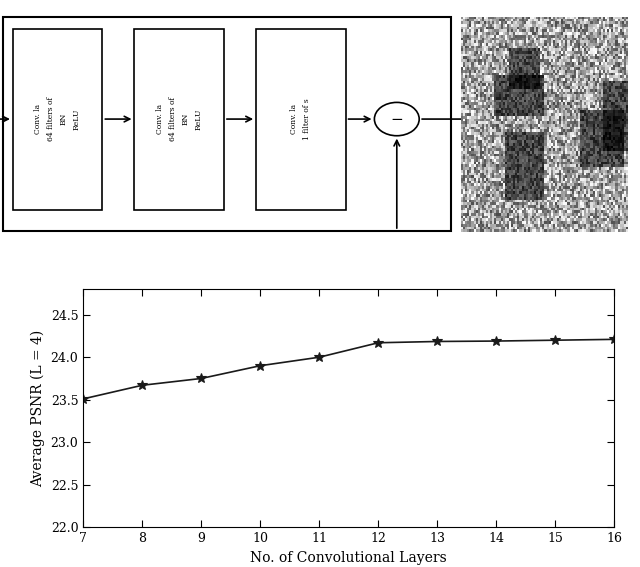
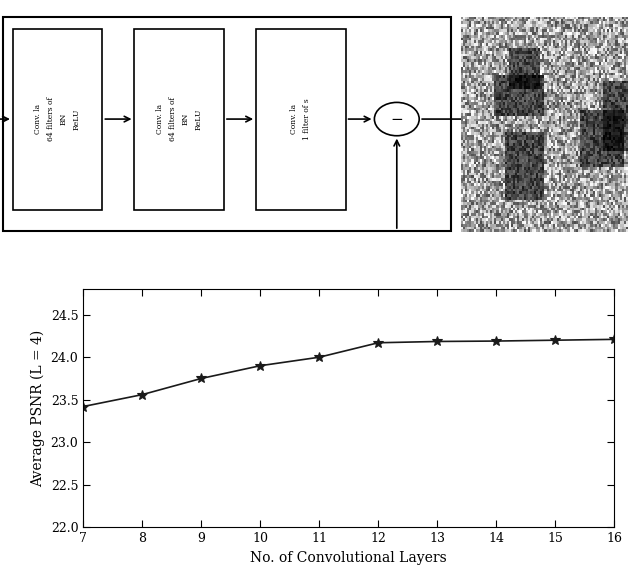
7: 23.51 -> 23.42
8: 23.67 -> 23.56
